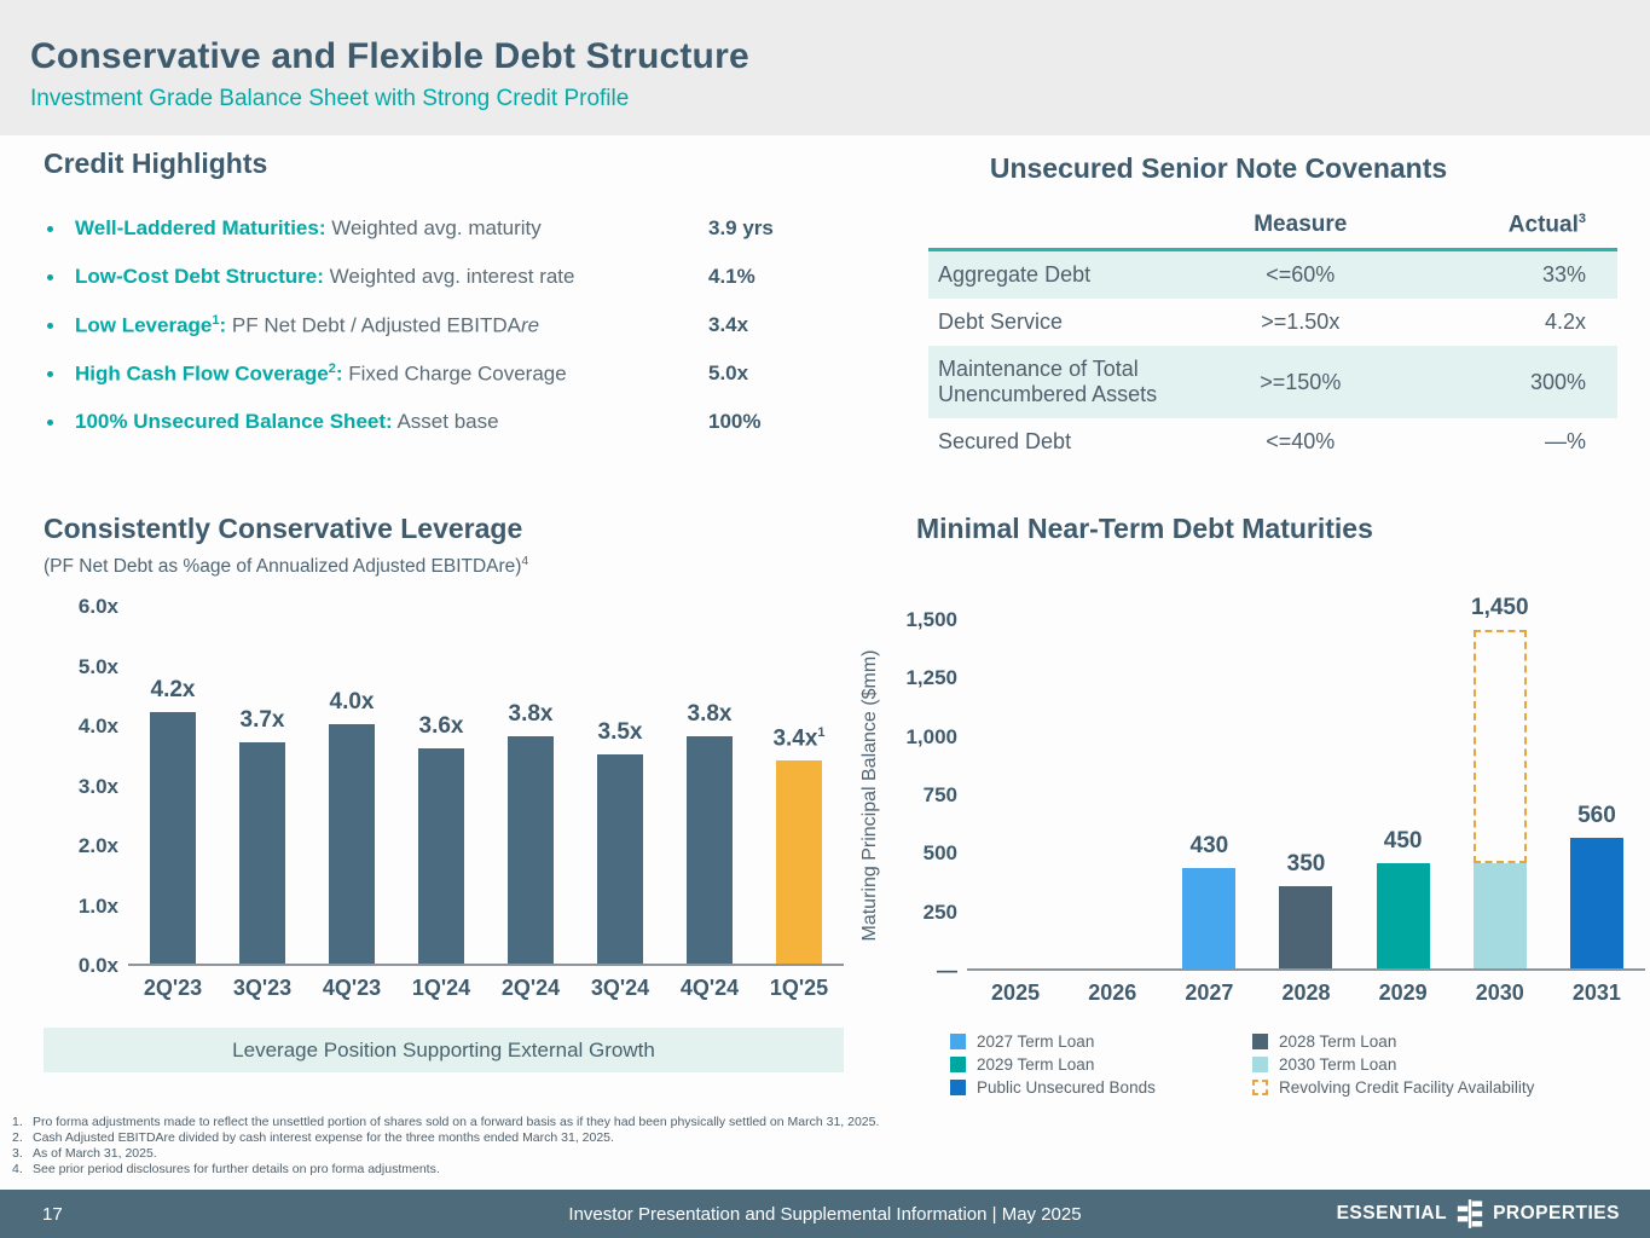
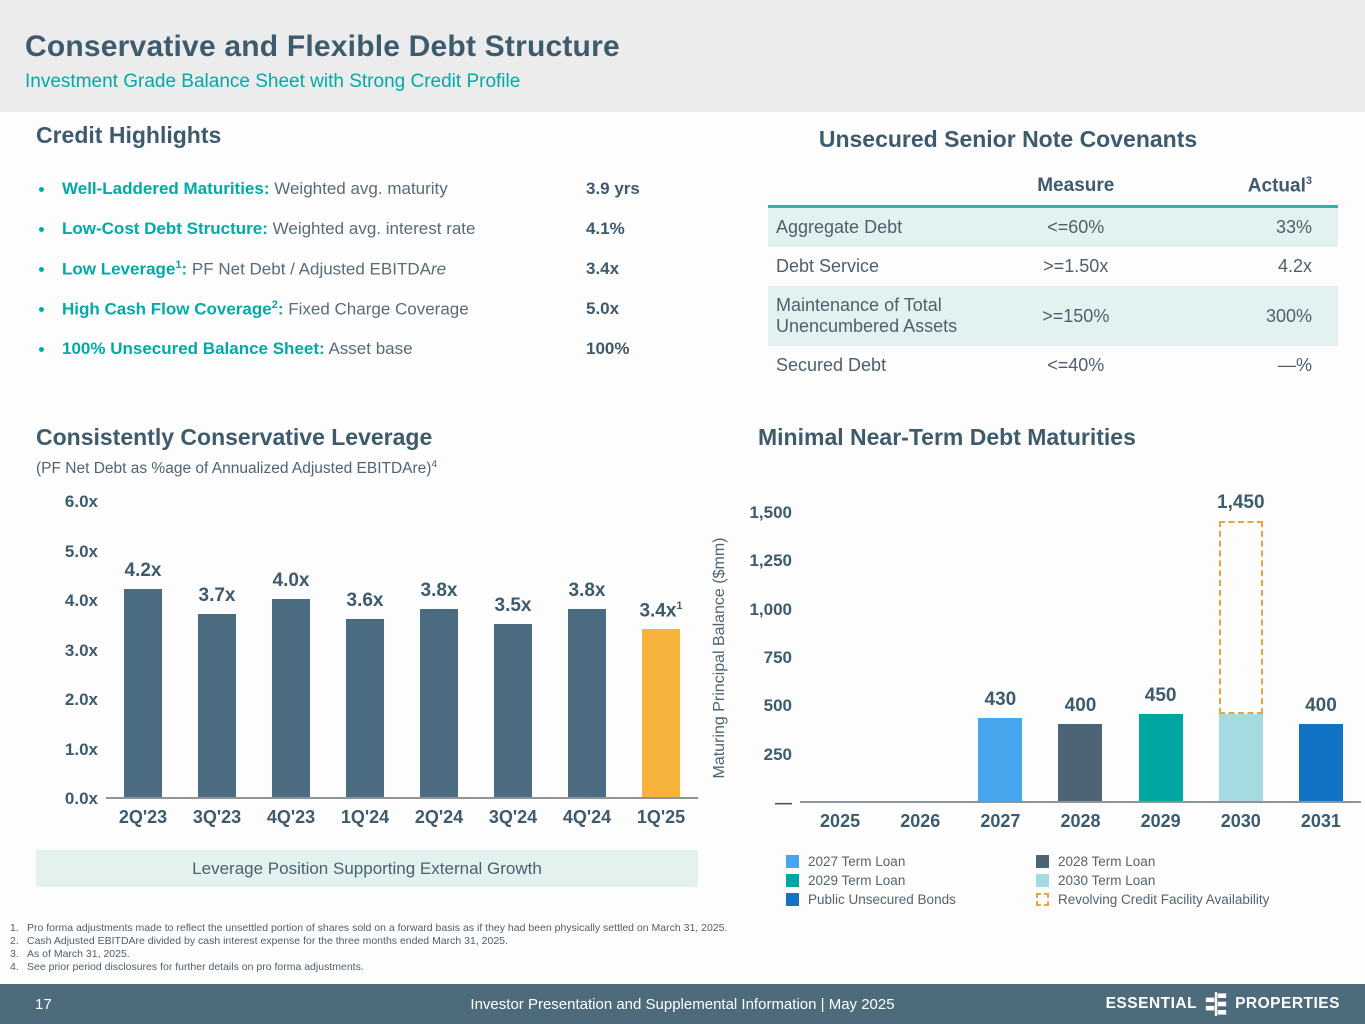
Minimal Near-Term Debt Maturities/2028: 350 -> 400
Minimal Near-Term Debt Maturities/2031: 560 -> 400
